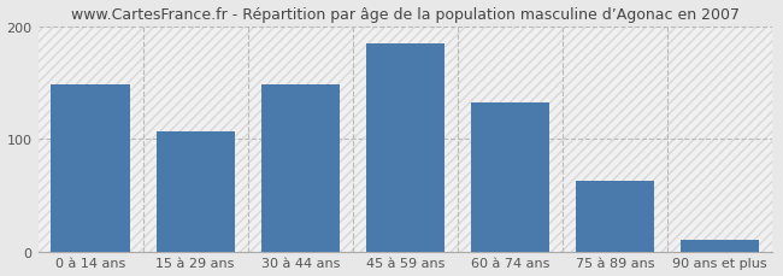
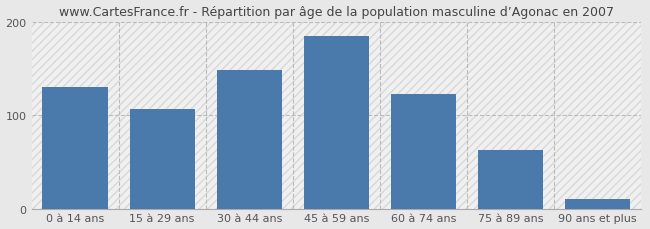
0 à 14 ans: 148 -> 130
60 à 74 ans: 132 -> 122
